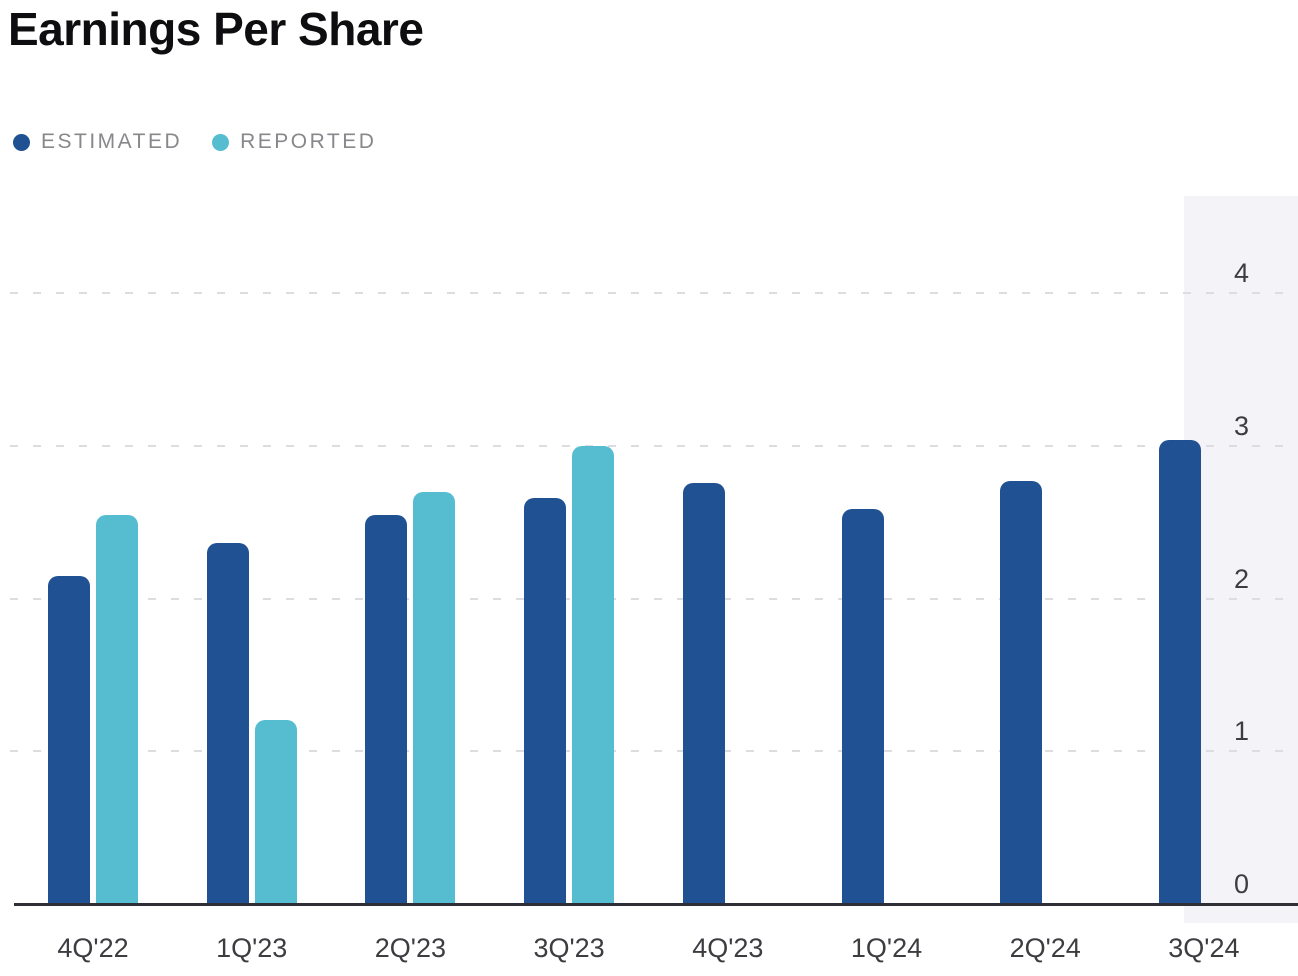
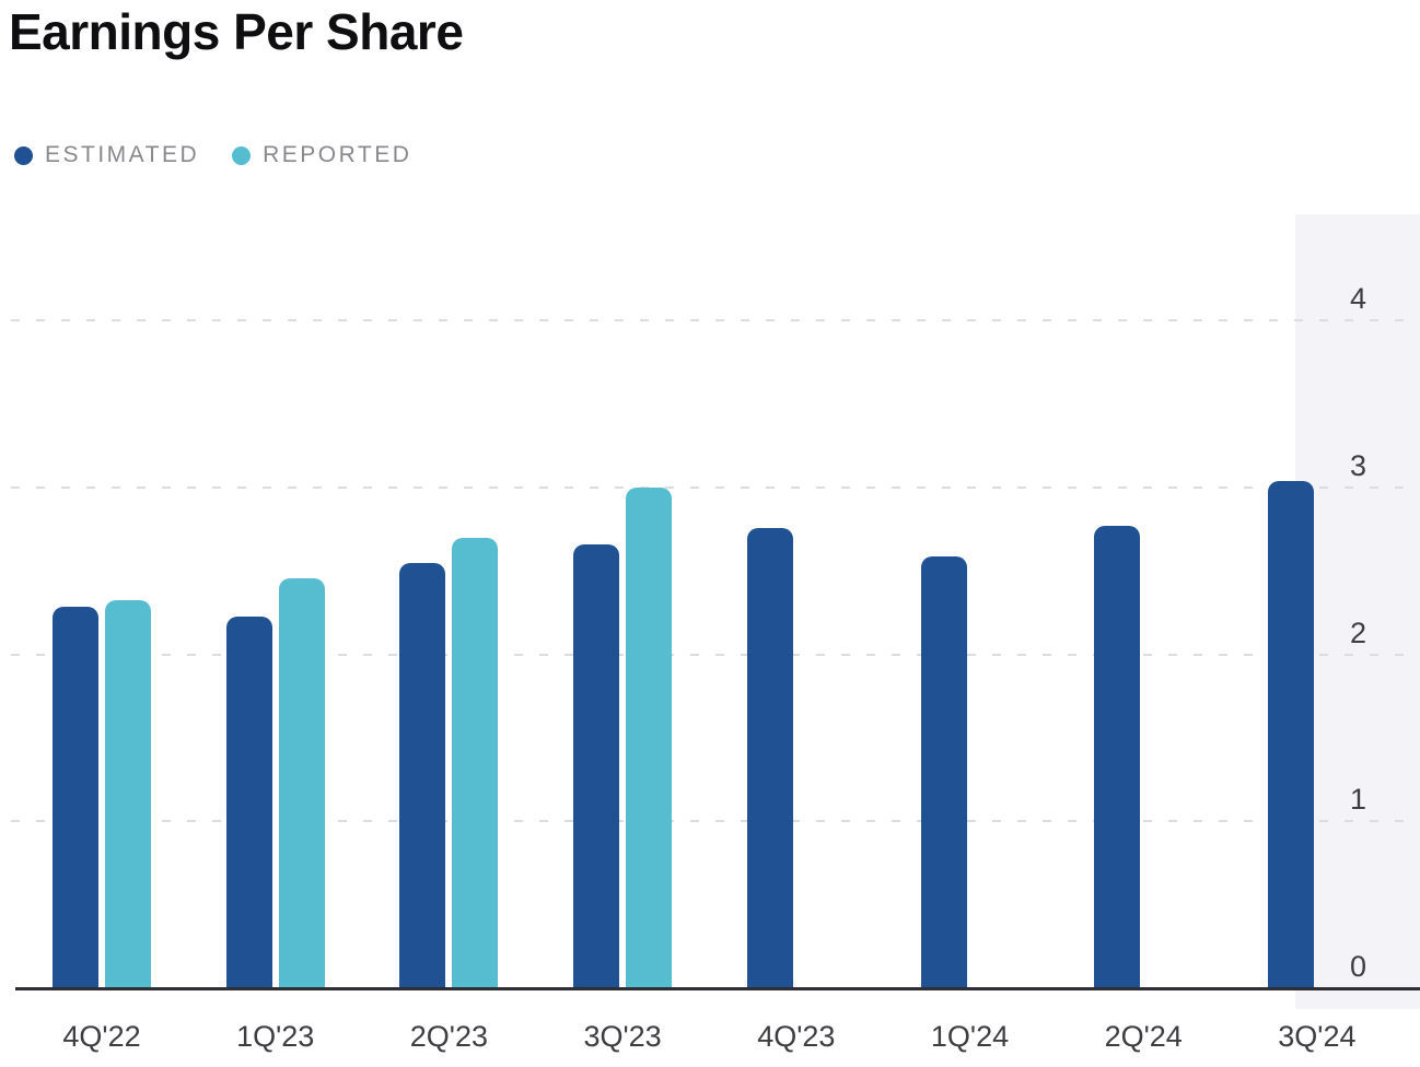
ESTIMATED/4Q'22: 2.14 -> 2.28
REPORTED/4Q'22: 2.54 -> 2.32
ESTIMATED/1Q'23: 2.36 -> 2.22
REPORTED/1Q'23: 1.20 -> 2.45
